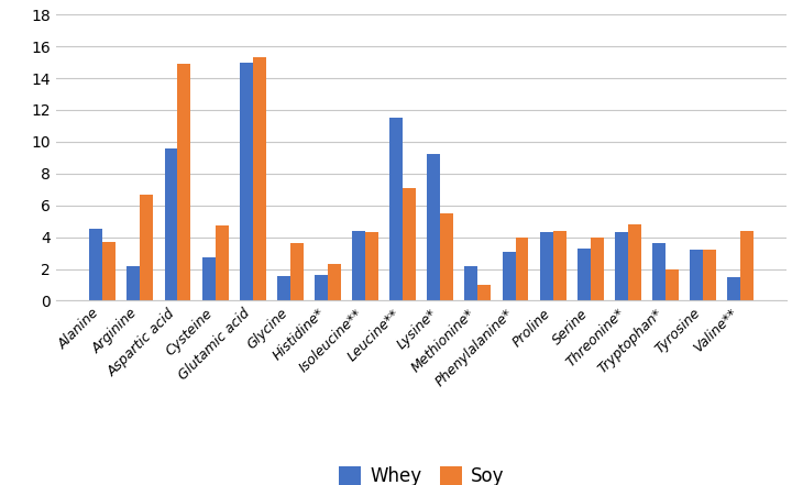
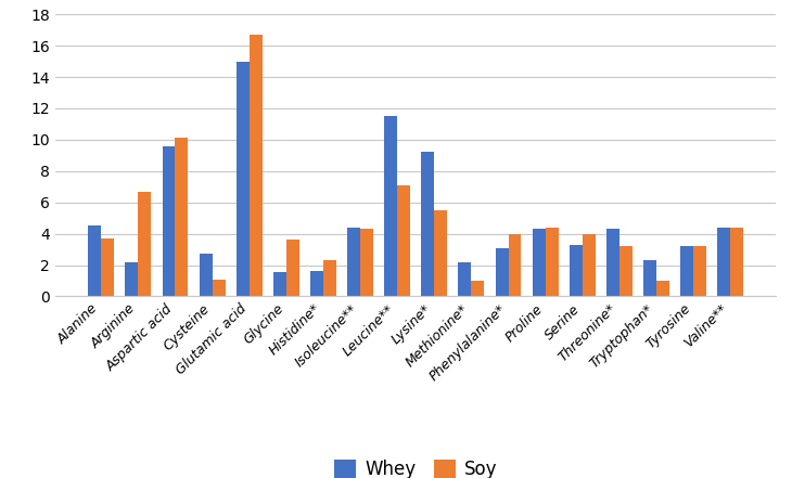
Soy/Aspartic acid: 14.9 -> 10.1
Soy/Cysteine: 4.7 -> 1.1
Soy/Glutamic acid: 15.3 -> 16.7
Soy/Threonine*: 4.8 -> 3.2
Whey/Tryptophan*: 3.6 -> 2.3
Soy/Tryptophan*: 2.0 -> 1.0
Whey/Valine**: 1.5 -> 4.4
